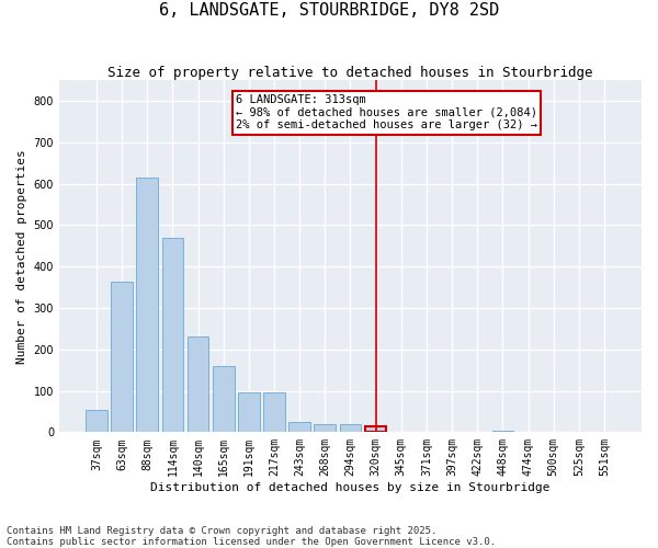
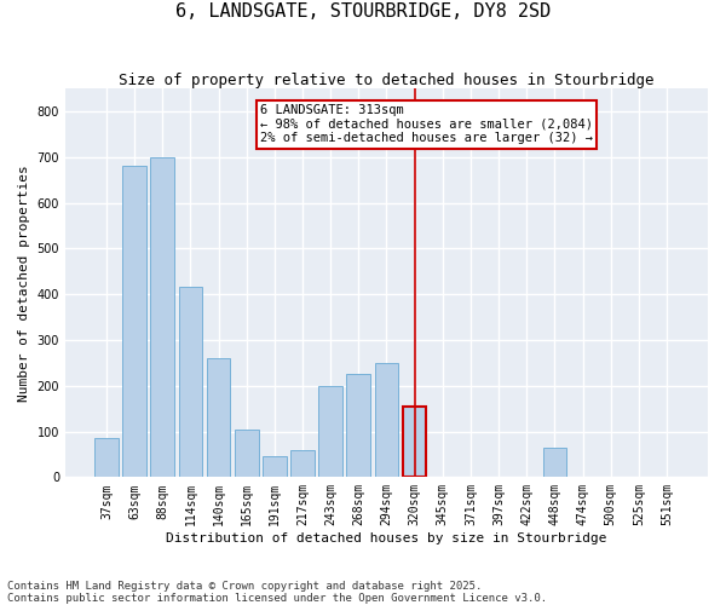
37sqm: 55 -> 85
63sqm: 362 -> 680
88sqm: 615 -> 700
114sqm: 470 -> 415
140sqm: 230 -> 260
165sqm: 160 -> 105
191sqm: 95 -> 45
217sqm: 95 -> 60
243sqm: 25 -> 200
268sqm: 20 -> 225
294sqm: 20 -> 250
320sqm: 13 -> 155
448sqm: 3 -> 65
